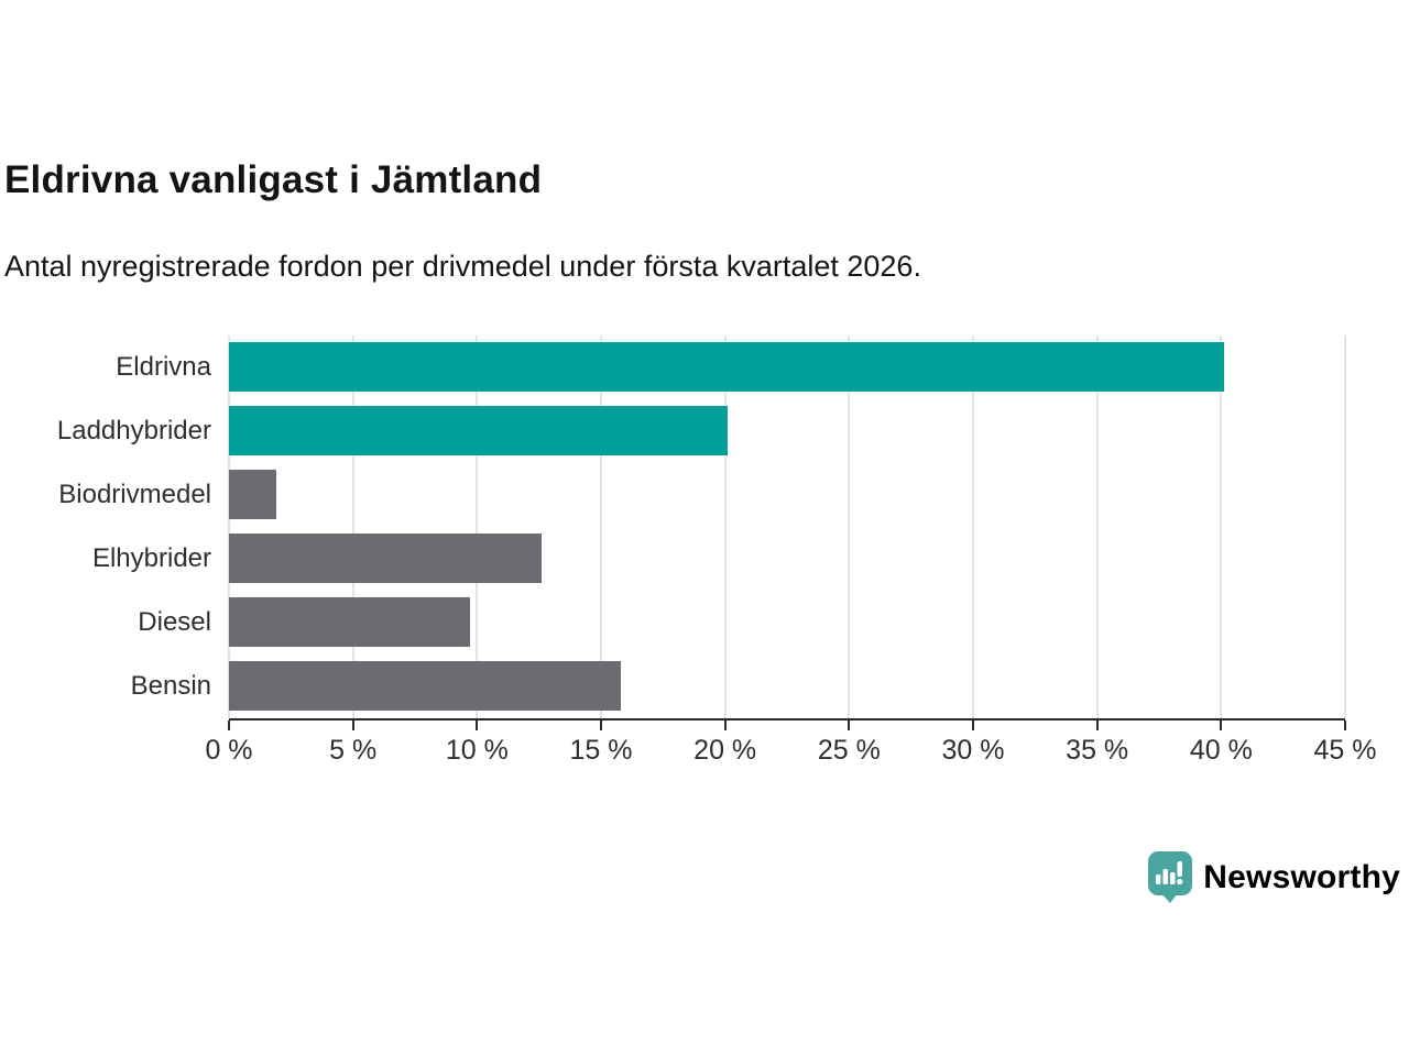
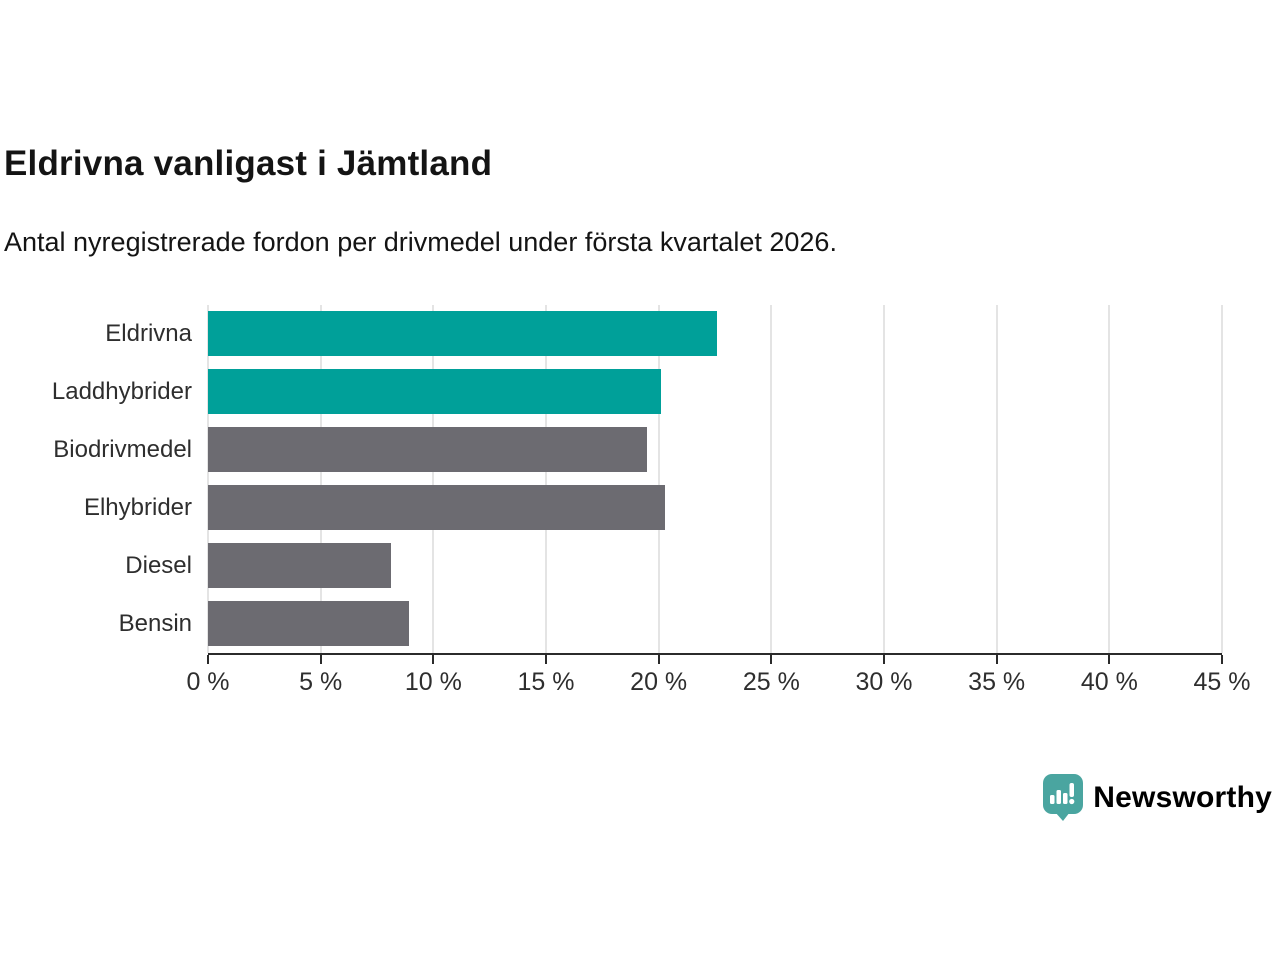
Eldrivna: 40.1% -> 22.6%
Biodrivmedel: 1.9% -> 19.5%
Elhybrider: 12.6% -> 20.3%
Diesel: 9.7% -> 8.1%
Bensin: 15.8% -> 8.9%
